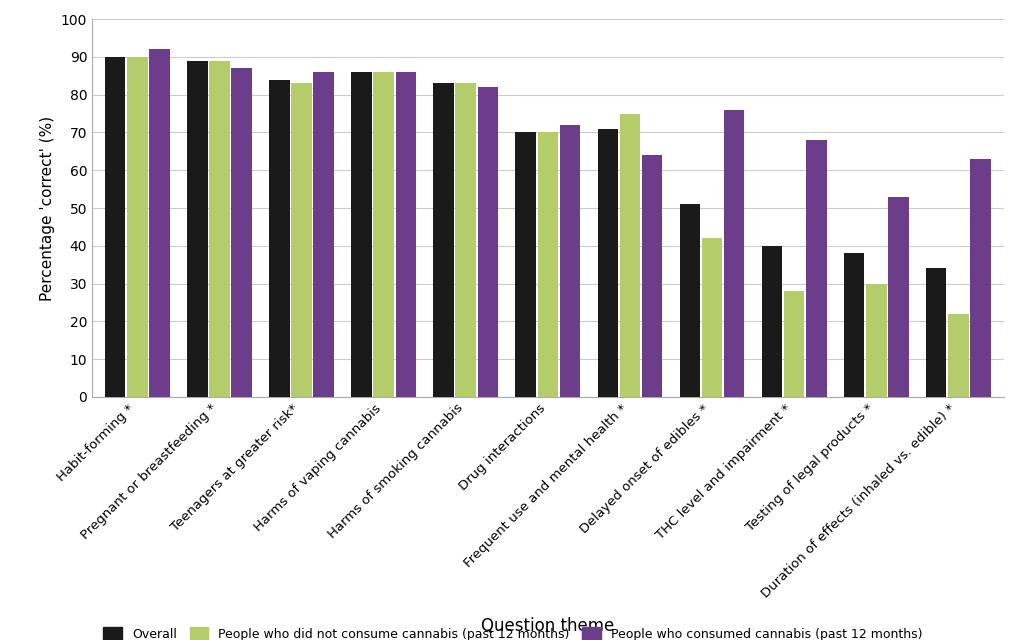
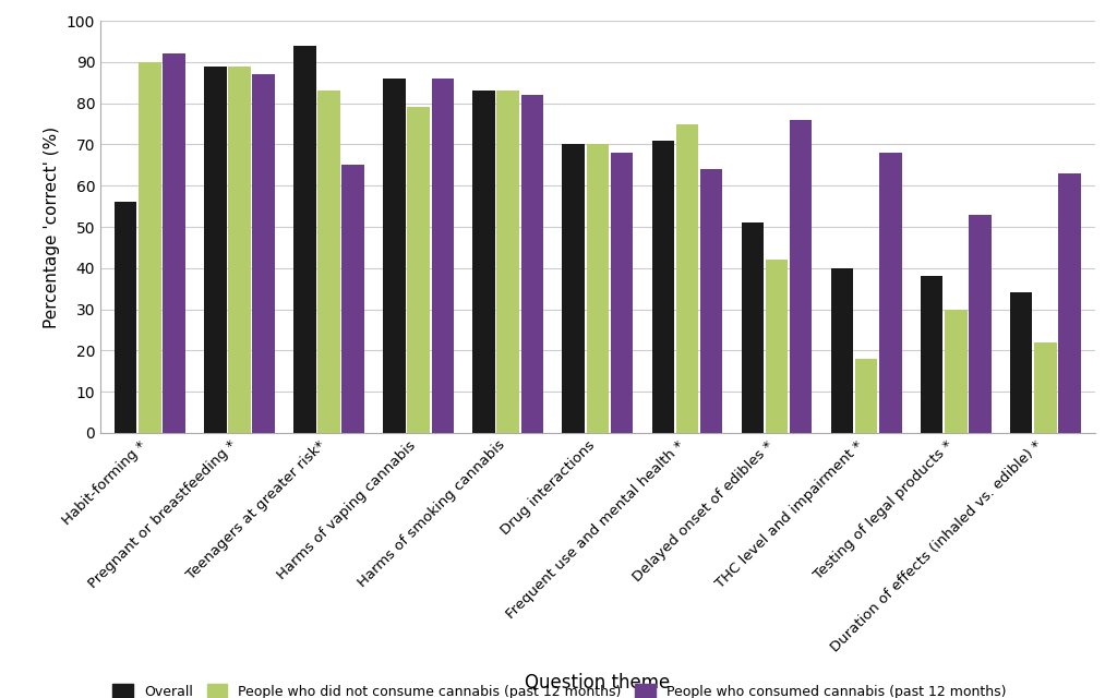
Overall/Habit-forming *: 90 -> 56
Overall/Teenagers at greater risk*: 84 -> 94
People who consumed cannabis (past 12 months)/Teenagers at greater risk*: 86 -> 65
People who did not consume cannabis (past 12 months)/Harms of vaping cannabis: 86 -> 79
People who consumed cannabis (past 12 months)/Drug interactions: 72 -> 68
People who did not consume cannabis (past 12 months)/THC level and impairment *: 28 -> 18
